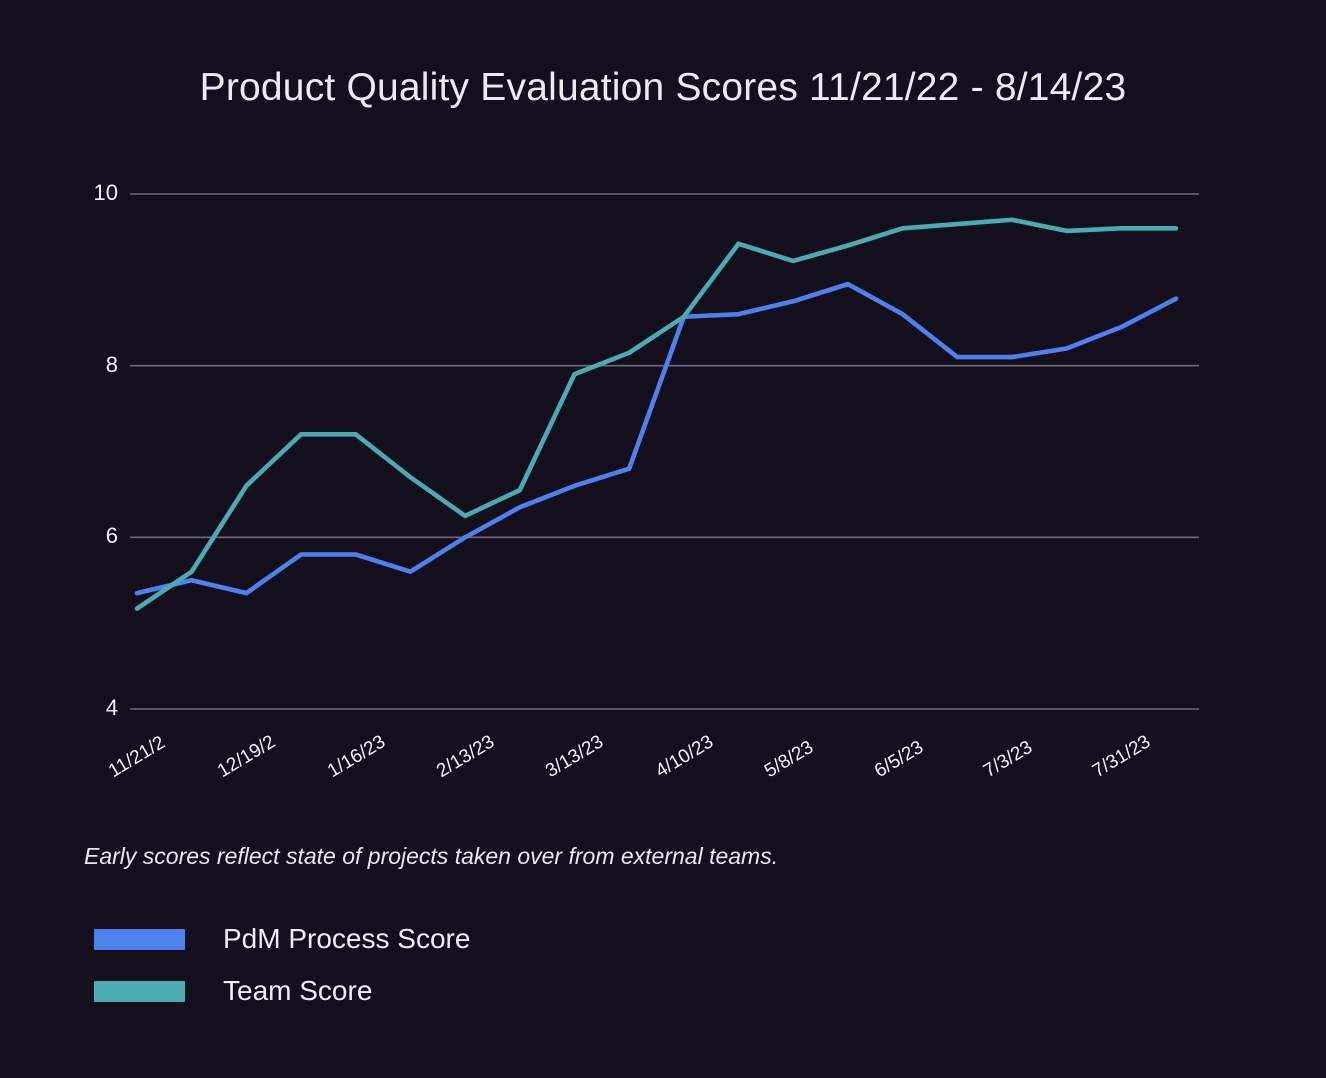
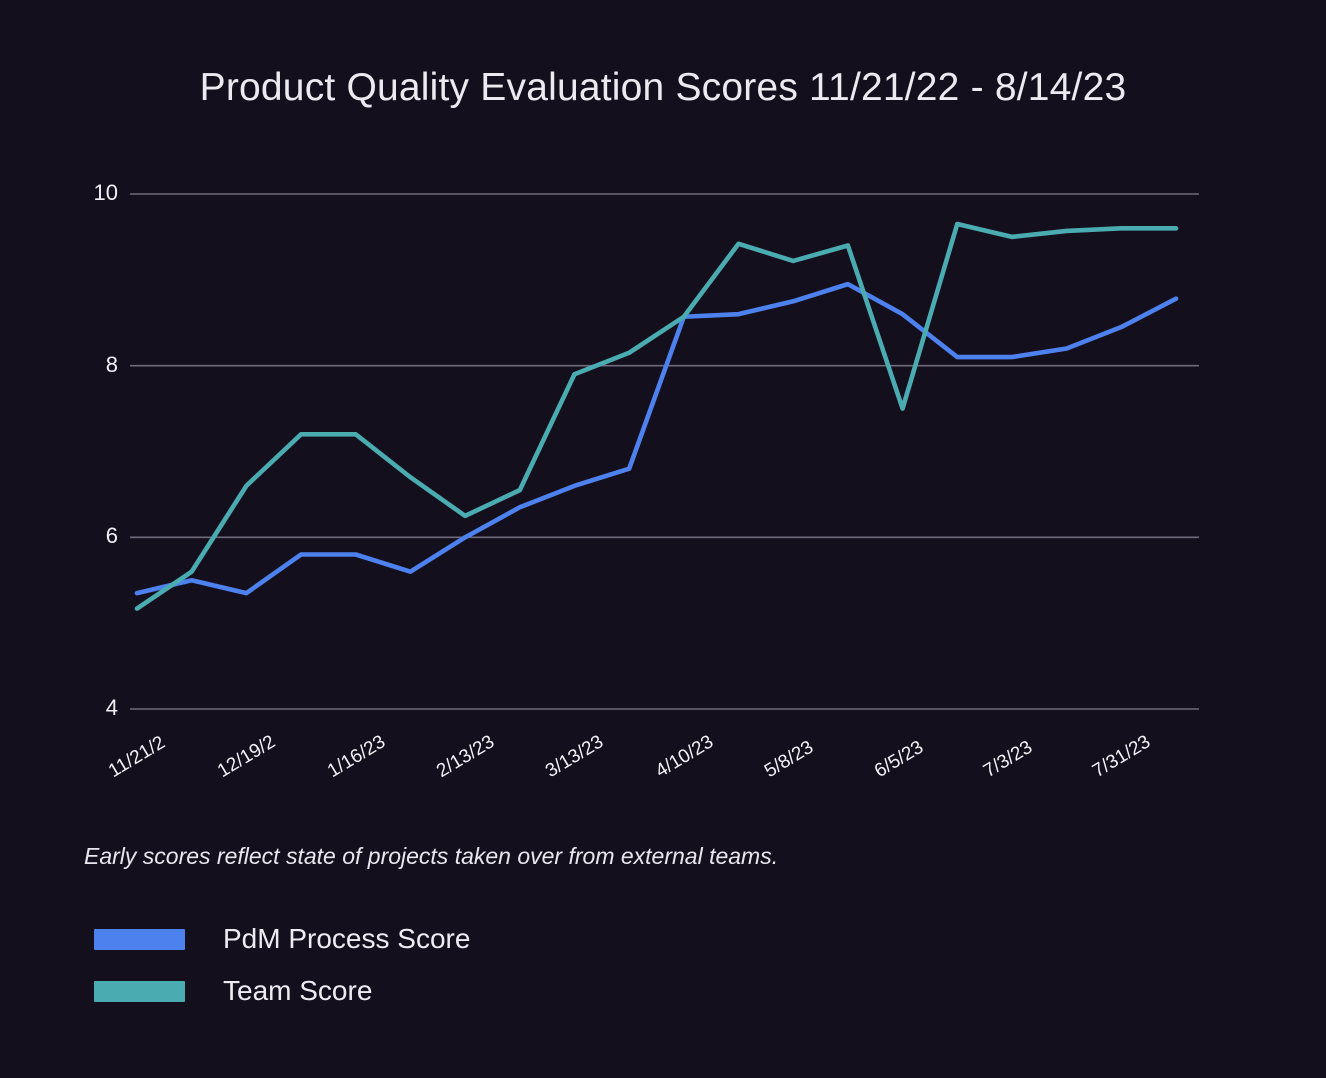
Team Score/6/5/23: 9.6 -> 7.5
Team Score/7/3/23: 9.7 -> 9.5
